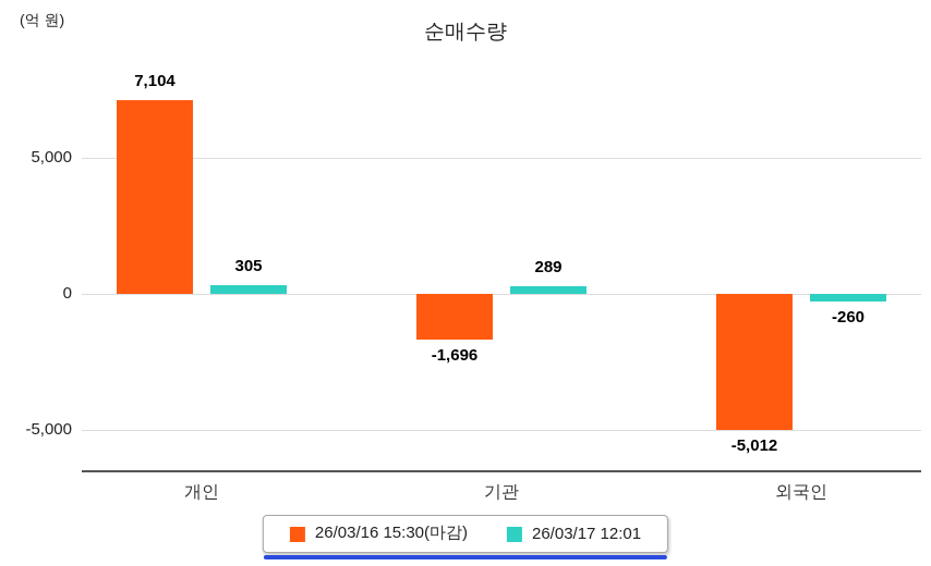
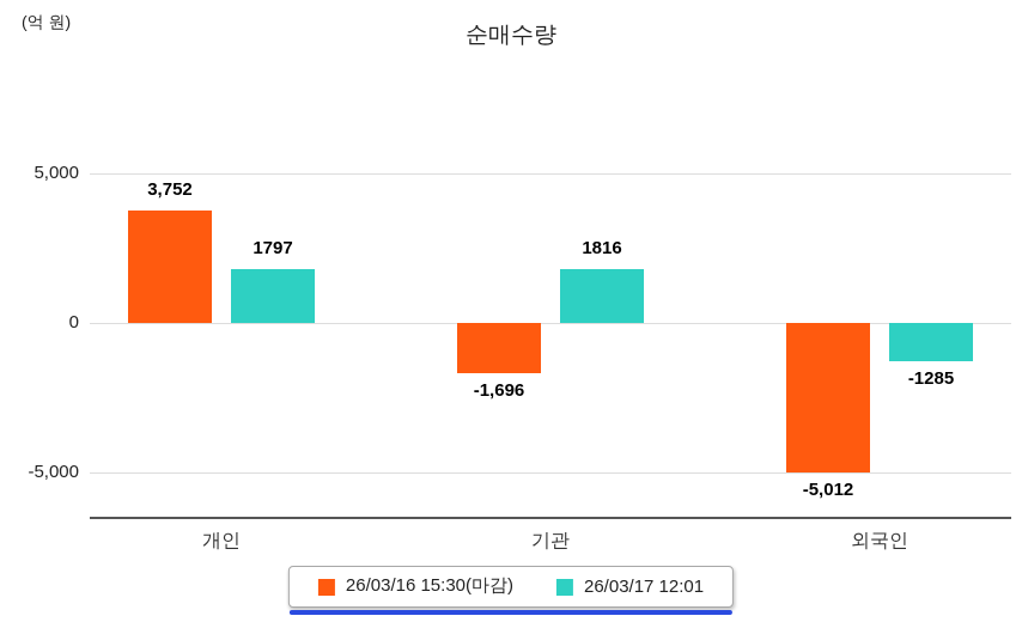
26/03/16 15:30(마감)/개인: 7,104 -> 3,752
26/03/17 12:01/개인: 305 -> 1797
26/03/17 12:01/기관: 289 -> 1816
26/03/17 12:01/외국인: -260 -> -1285
